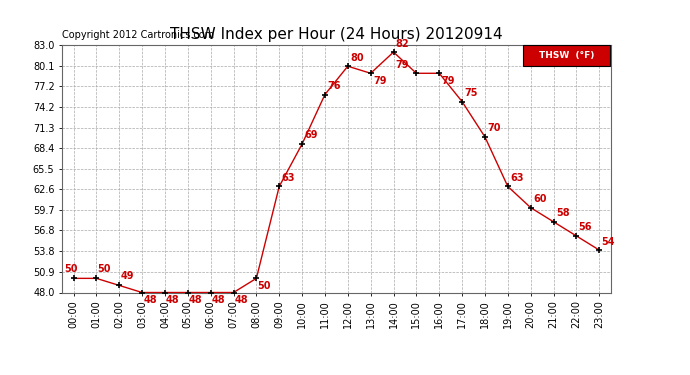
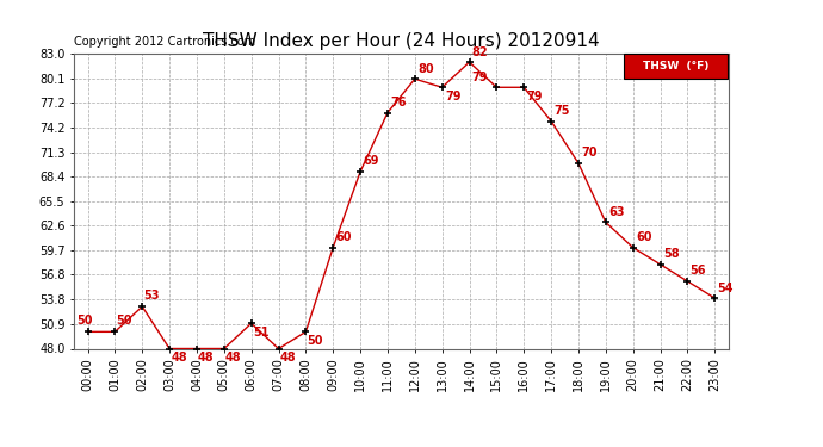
02:00: 49 -> 53
06:00: 48 -> 51
09:00: 63 -> 60
